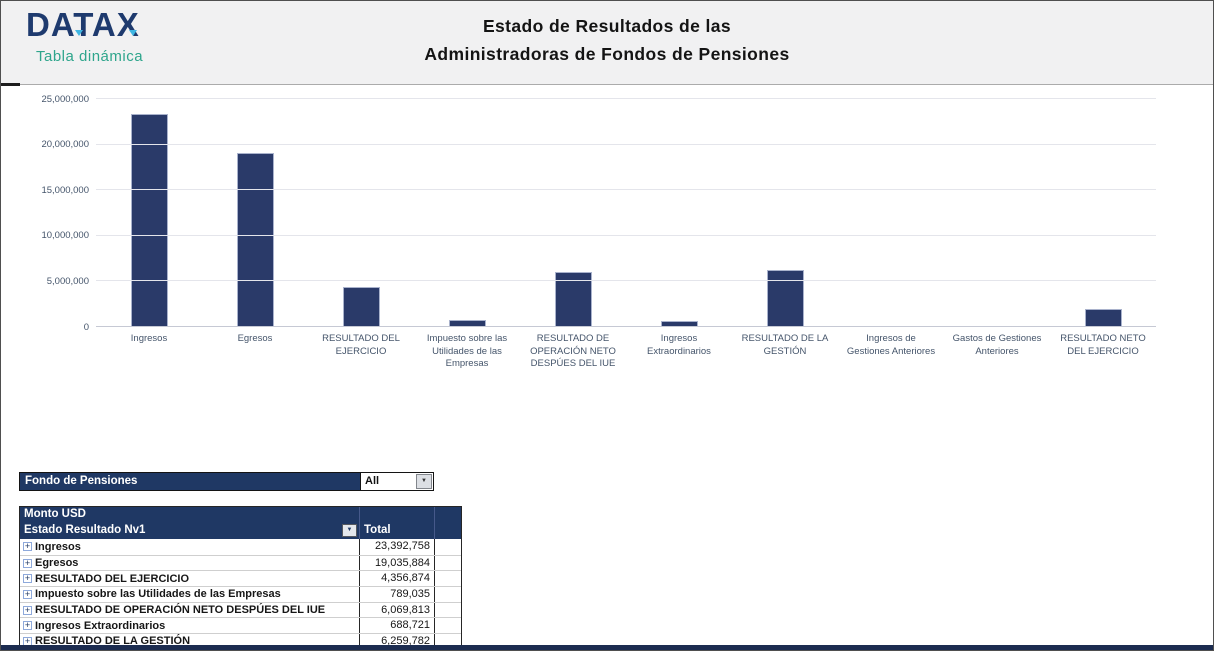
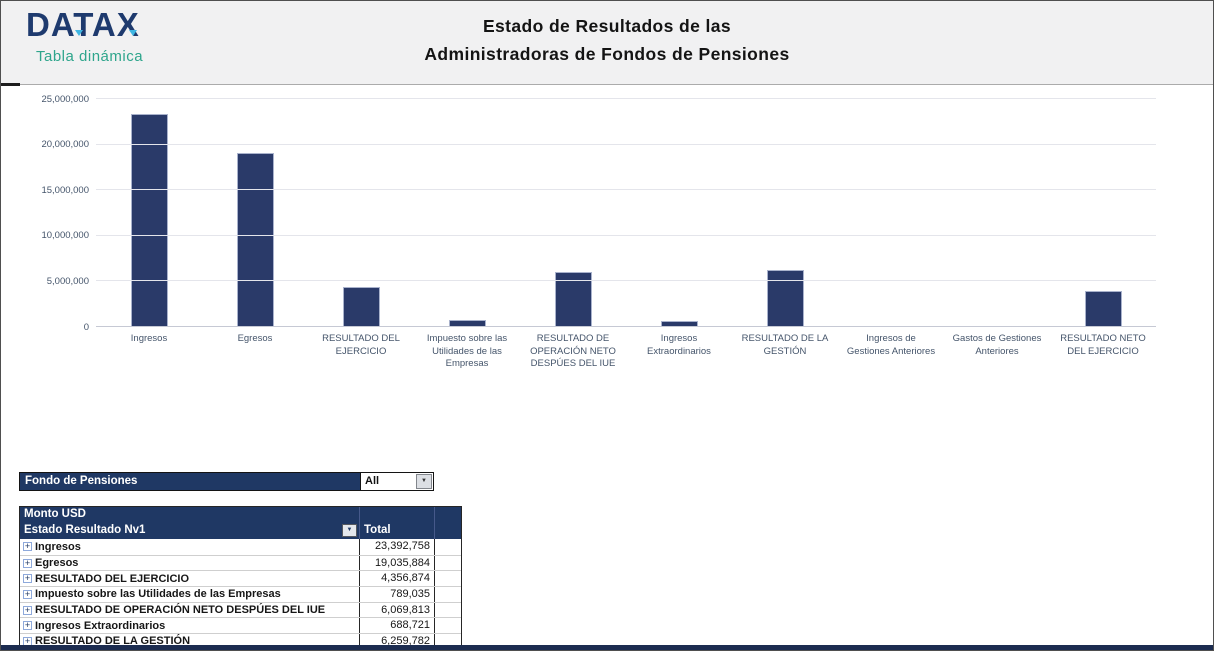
RESULTADO NETO DEL EJERCICIO: 2000000 -> 4000000
